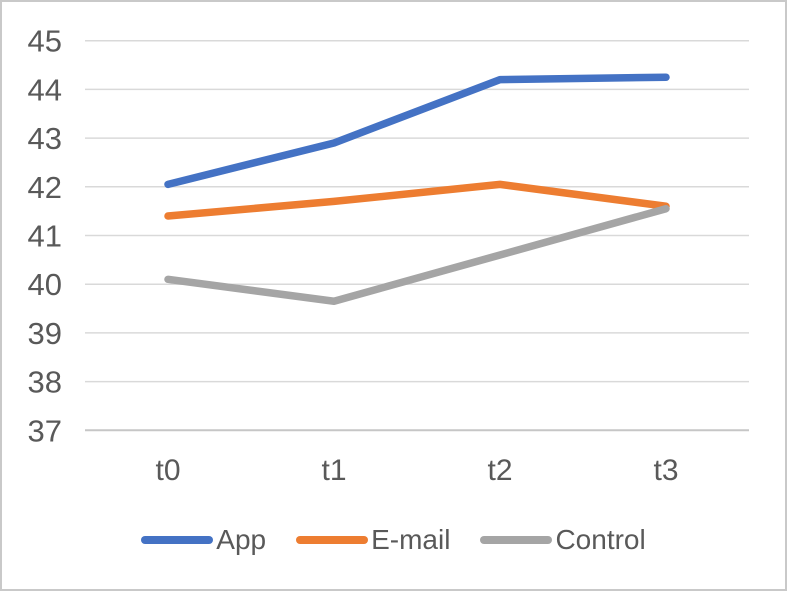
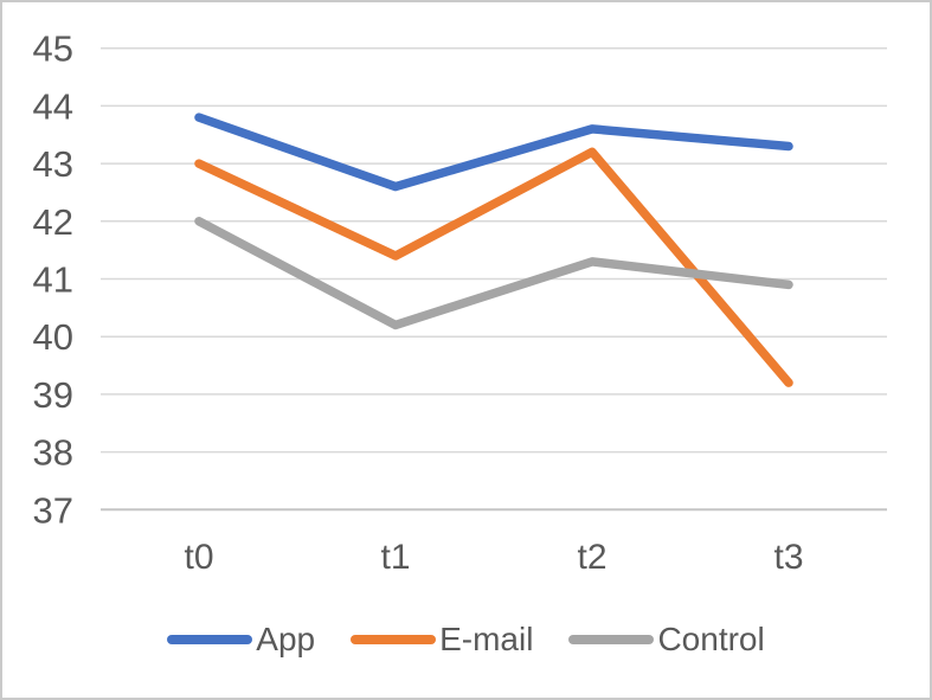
App/t0: 42.0 -> 43.8
E-mail/t0: 41.4 -> 43.0
Control/t0: 40.1 -> 42.0
App/t1: 42.9 -> 42.6
E-mail/t1: 41.7 -> 41.4
Control/t1: 39.6 -> 40.2
App/t2: 44.2 -> 43.6
E-mail/t2: 42.0 -> 43.2
Control/t2: 40.6 -> 41.3
App/t3: 44.2 -> 43.3
E-mail/t3: 41.6 -> 39.2
Control/t3: 41.5 -> 40.9
